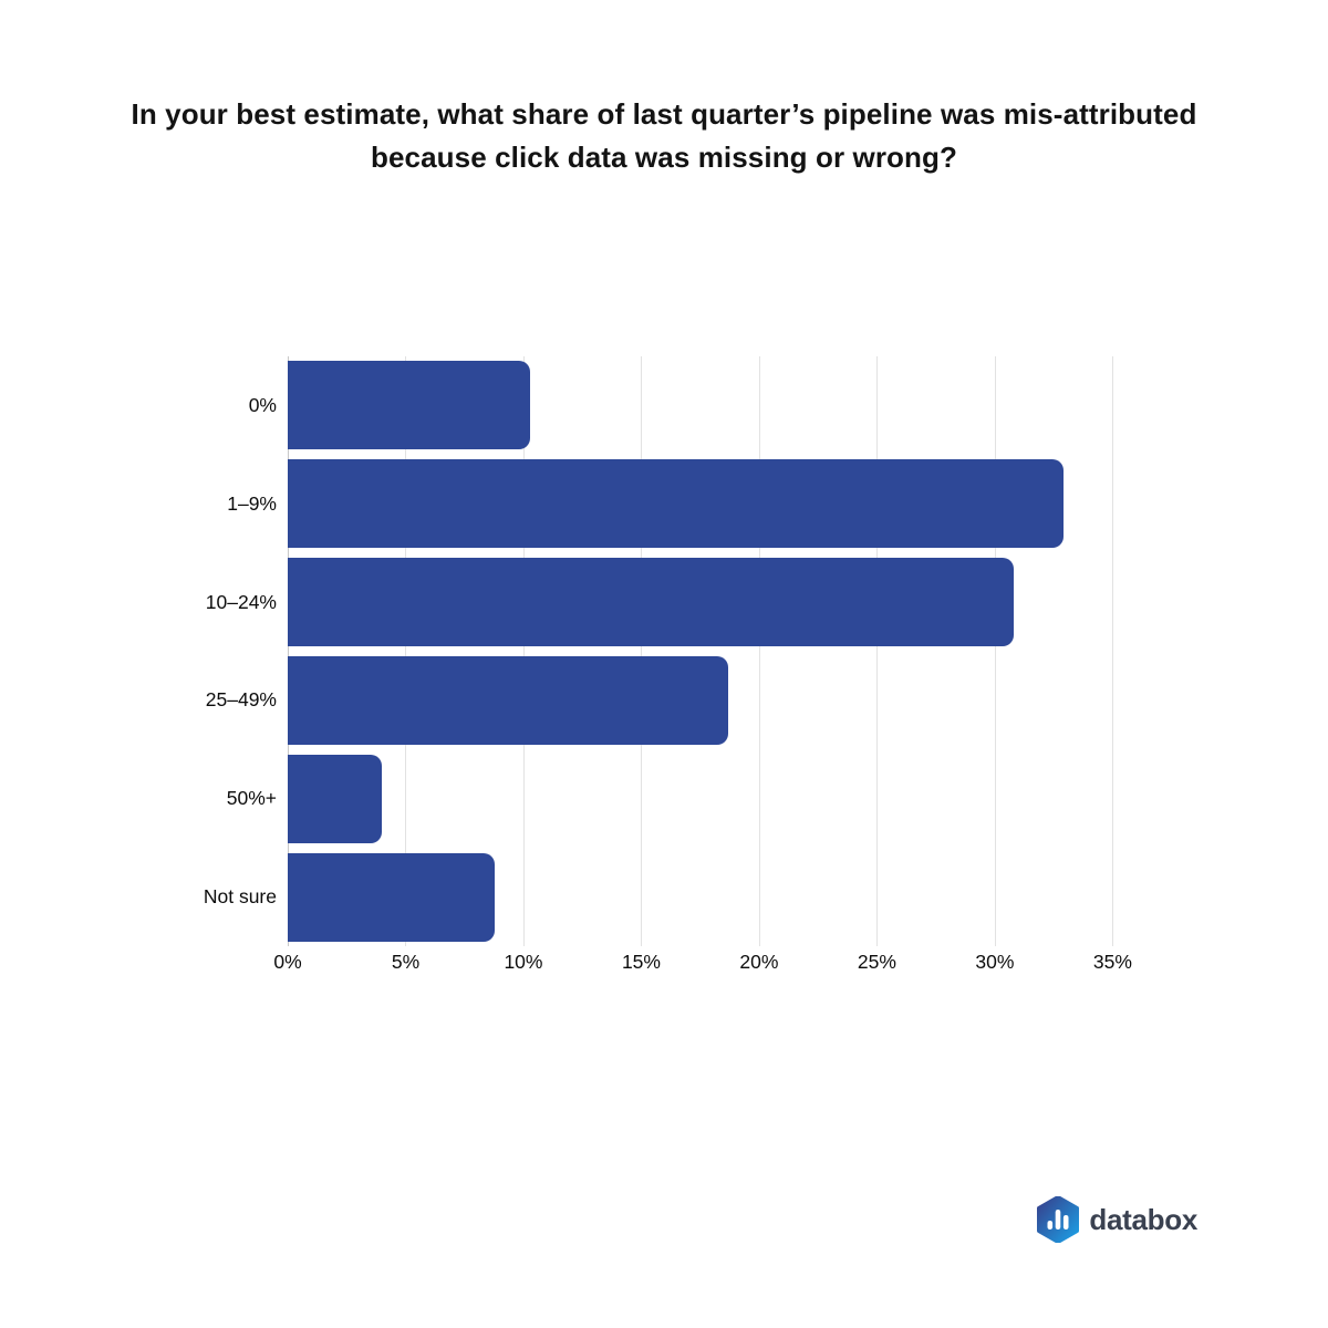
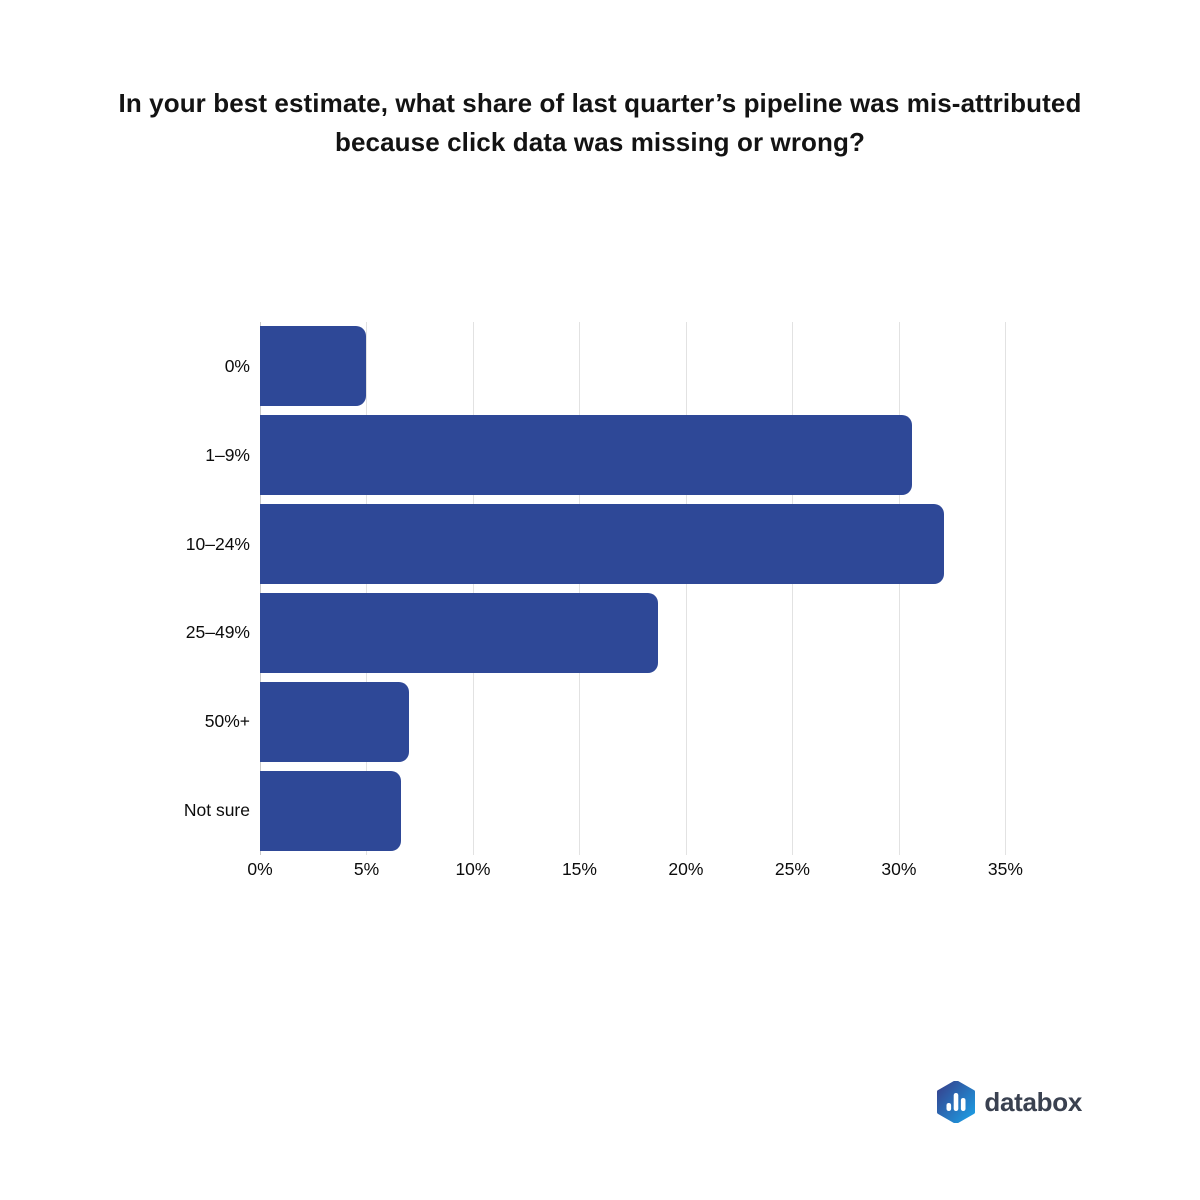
0%: 10.3% -> 5.0%
1–9%: 32.9% -> 30.6%
10–24%: 30.8% -> 32.1%
50%+: 4.0% -> 7.0%
Not sure: 8.8% -> 6.6%
